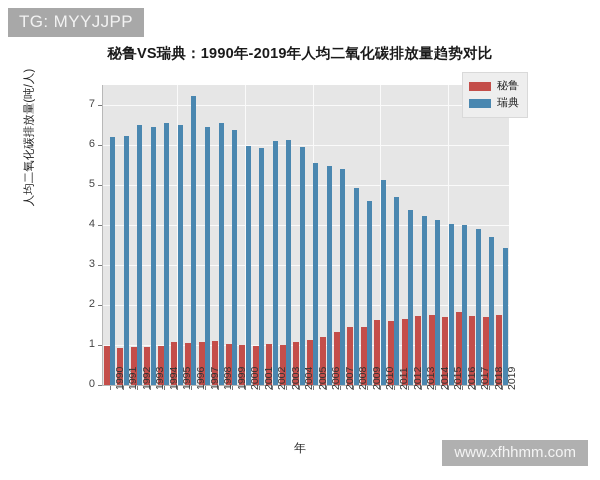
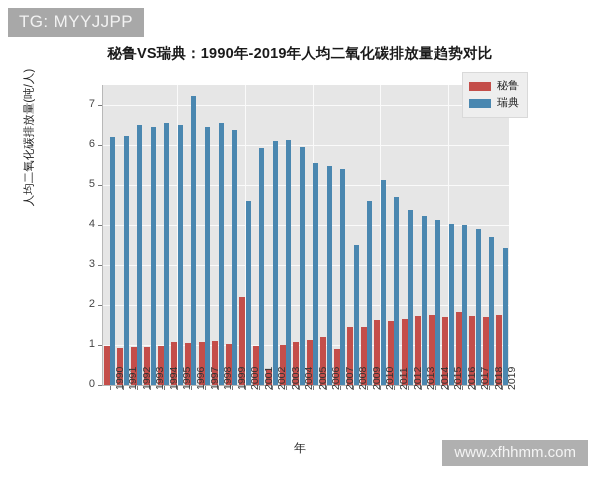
秘鲁/2000: 1.0 -> 2.2
瑞典/2000: 6.0 -> 4.6
秘鲁/2002: 1.0 -> 0.4
秘鲁/2007: 1.3 -> 0.9
瑞典/2008: 4.9 -> 3.5
